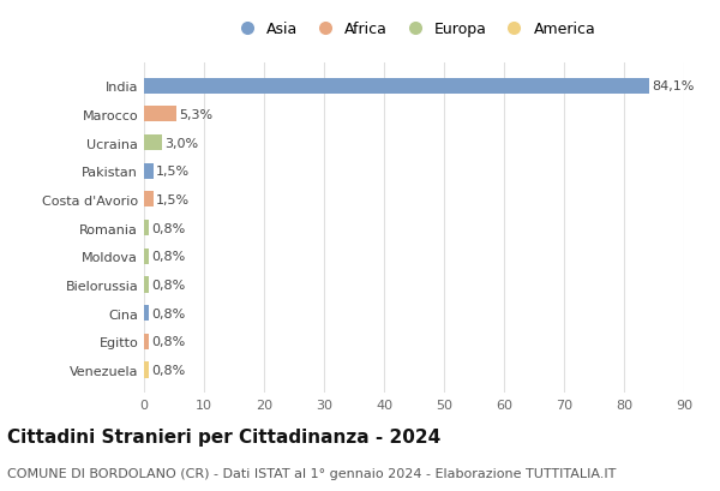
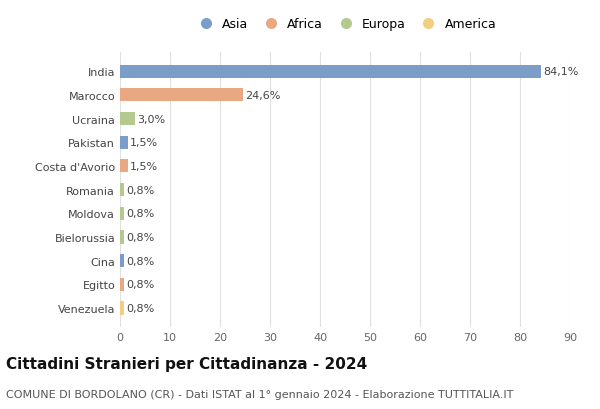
Marocco: 5,3% -> 24,6%
